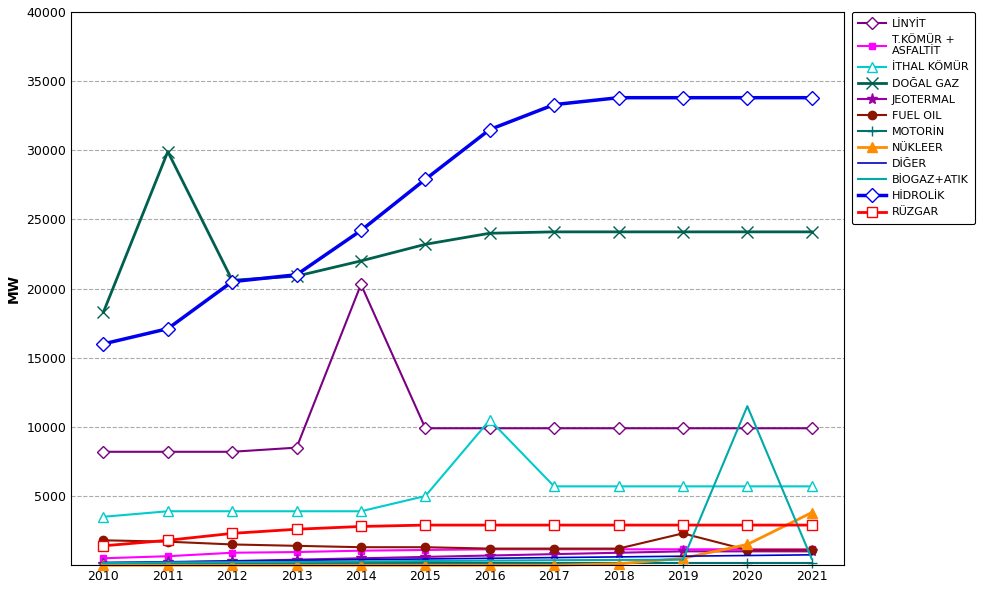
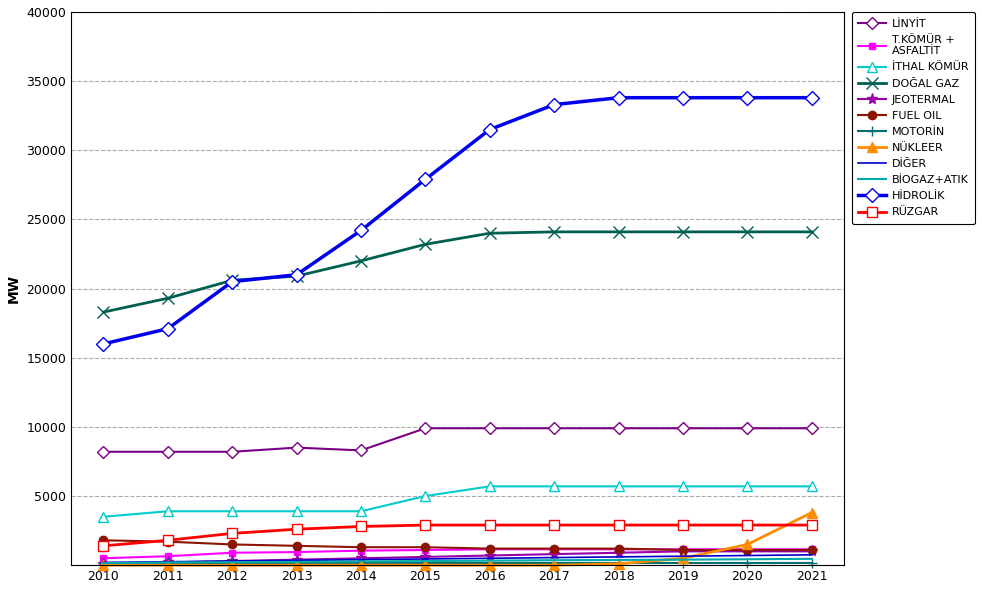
DOĞAL GAZ/2011: 29900 -> 19300
LİNYİT/2014: 20300 -> 8300
İTHAL KÖMÜR/2016: 10500 -> 5700
FUEL OIL/2019: 2300 -> 1100
BİOGAZ+ATIK/2020: 11500 -> 400
